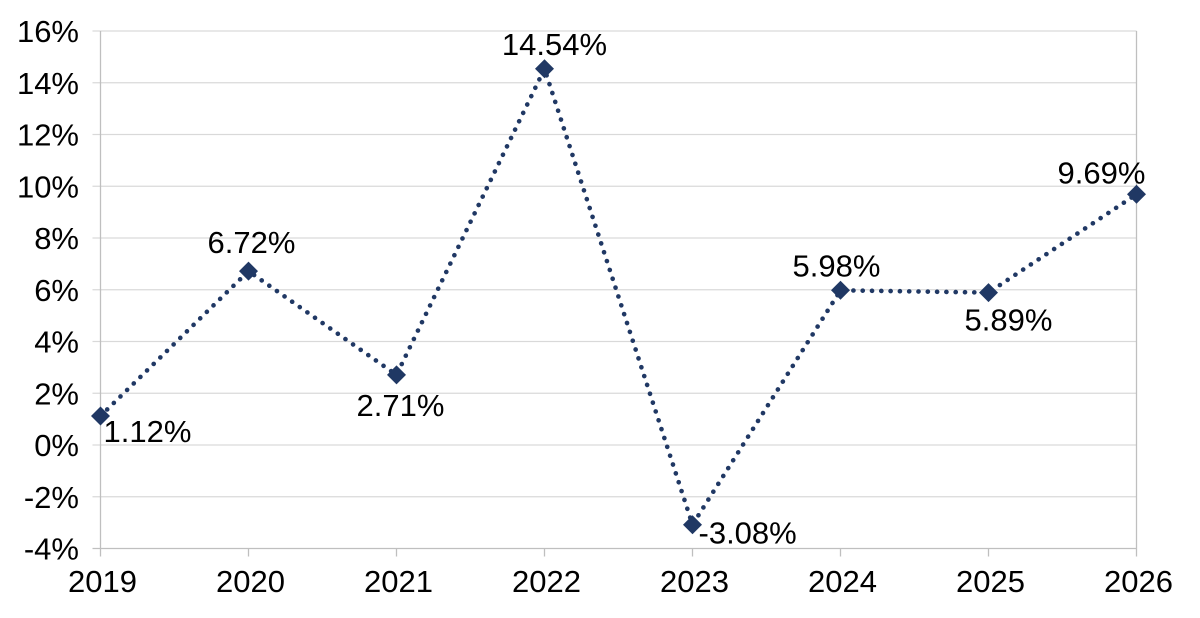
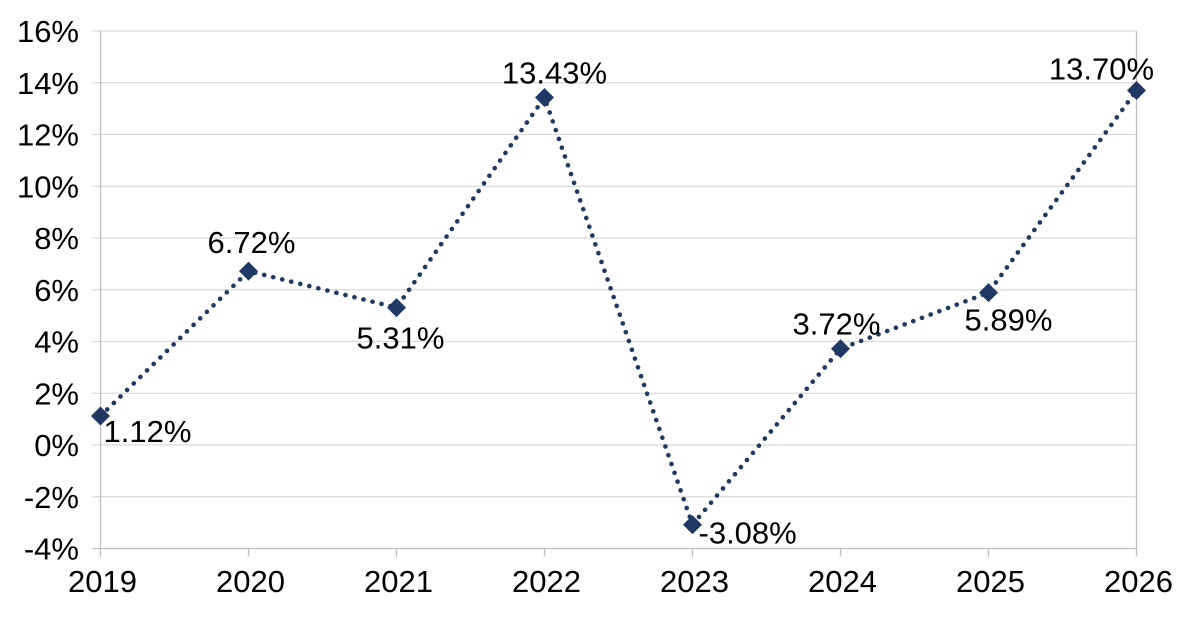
2021: 2.71% -> 5.31%
2022: 14.54% -> 13.43%
2024: 5.98% -> 3.72%
2026: 9.69% -> 13.70%
